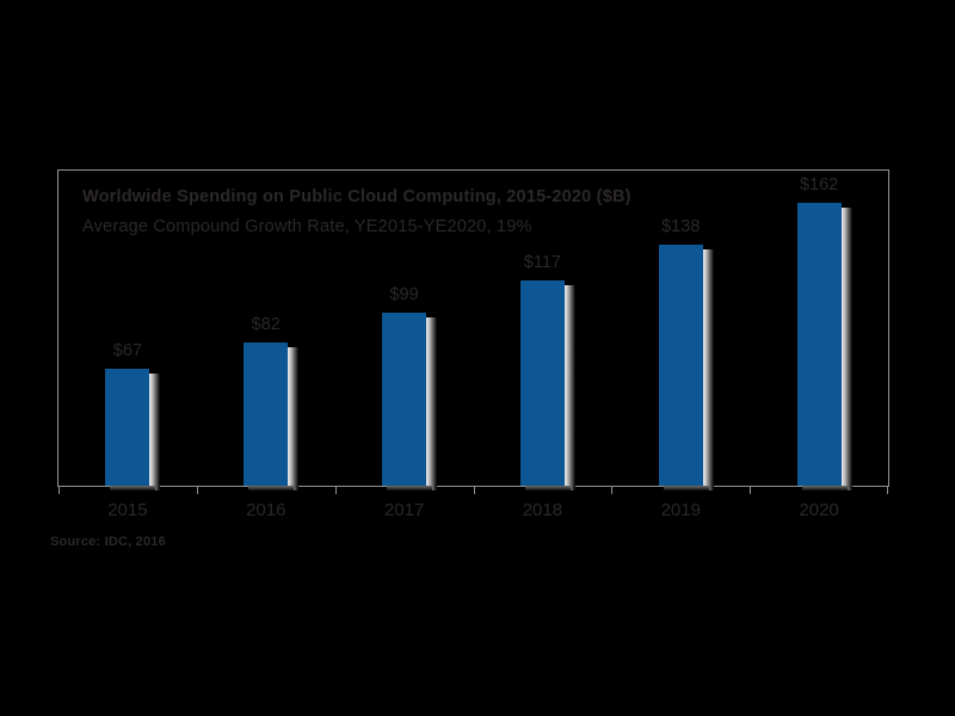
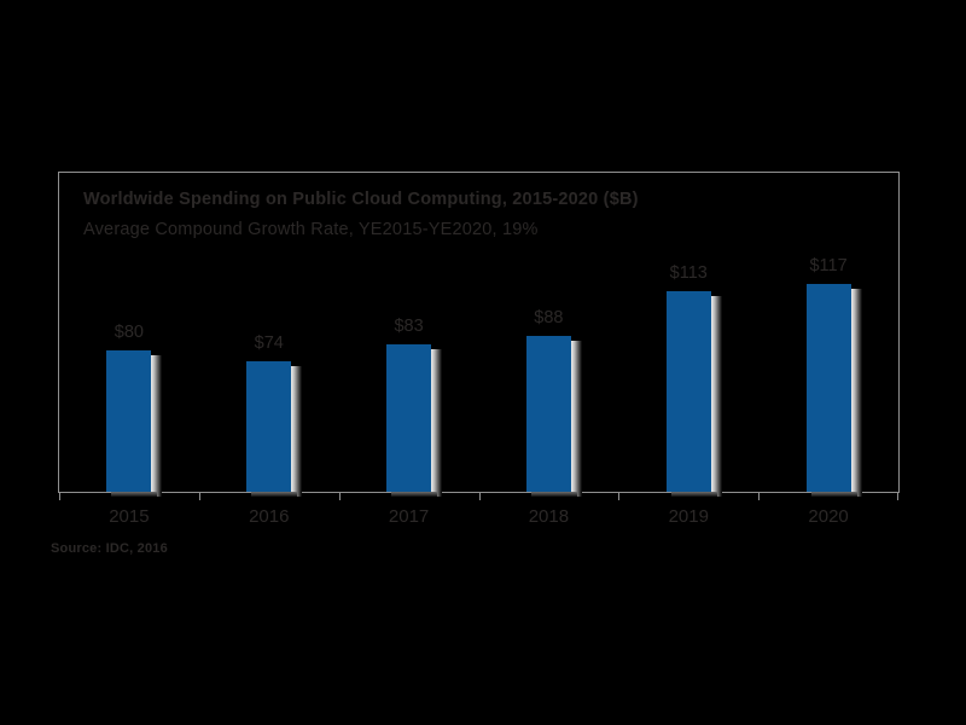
2015: $67 -> $80
2016: $82 -> $74
2017: $99 -> $83
2018: $117 -> $88
2019: $138 -> $113
2020: $162 -> $117
